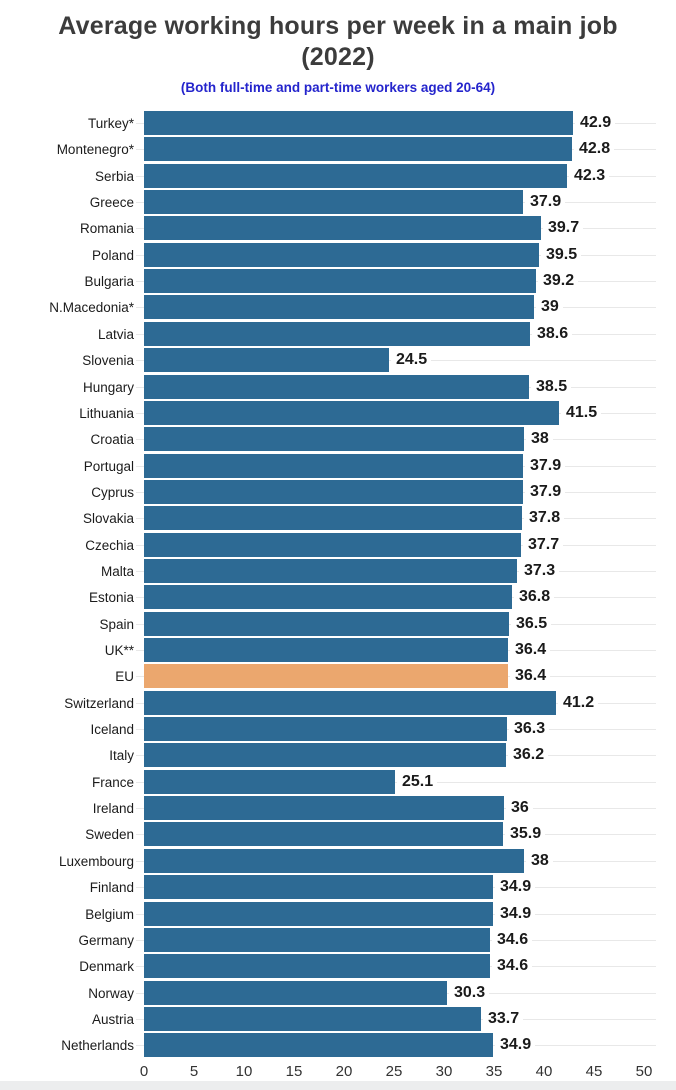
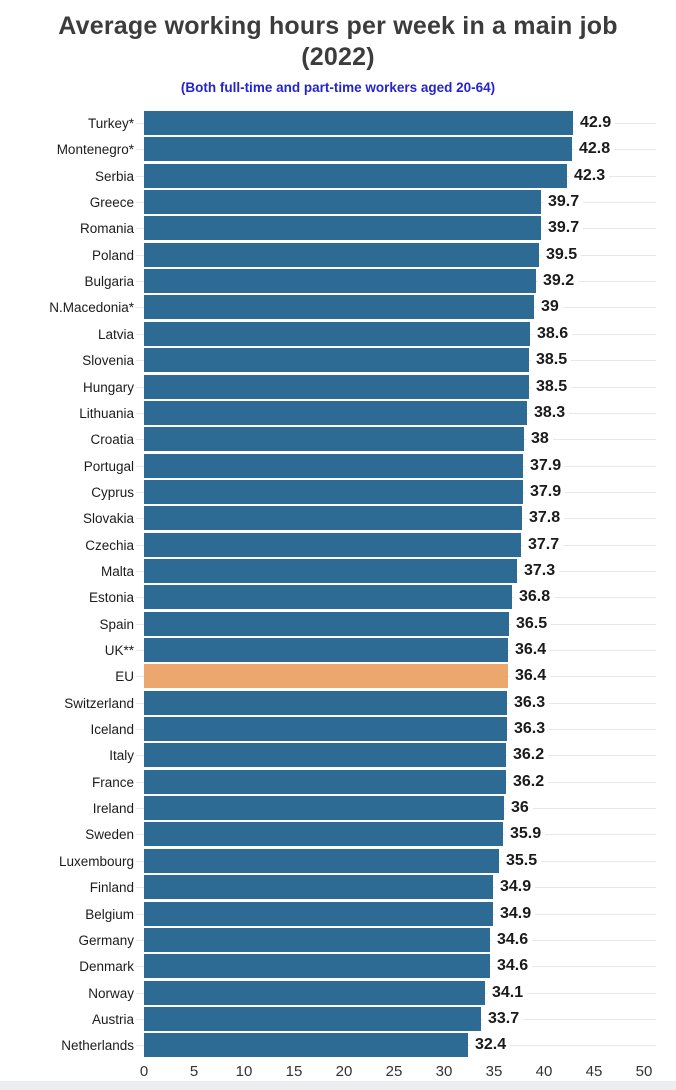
Greece: 37.9 -> 39.7
Slovenia: 24.5 -> 38.5
Lithuania: 41.5 -> 38.3
Switzerland: 41.2 -> 36.3
France: 25.1 -> 36.2
Luxembourg: 38 -> 35.5
Norway: 30.3 -> 34.1
Netherlands: 34.9 -> 32.4
